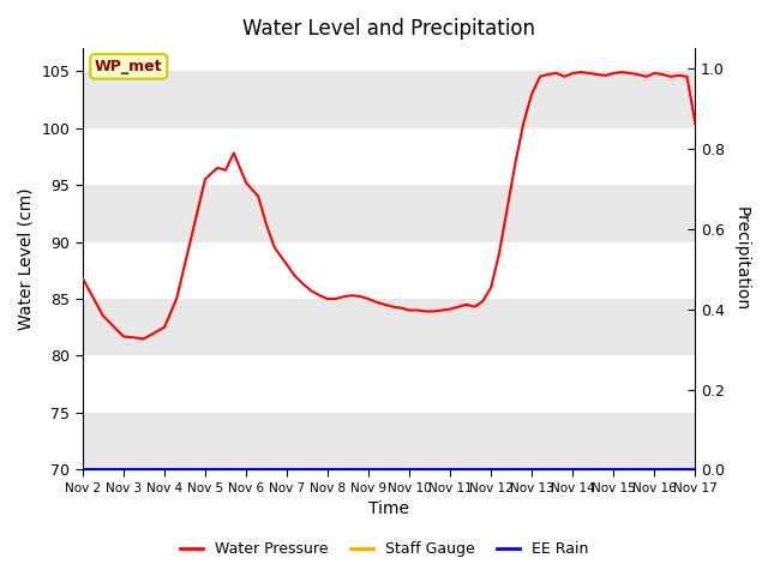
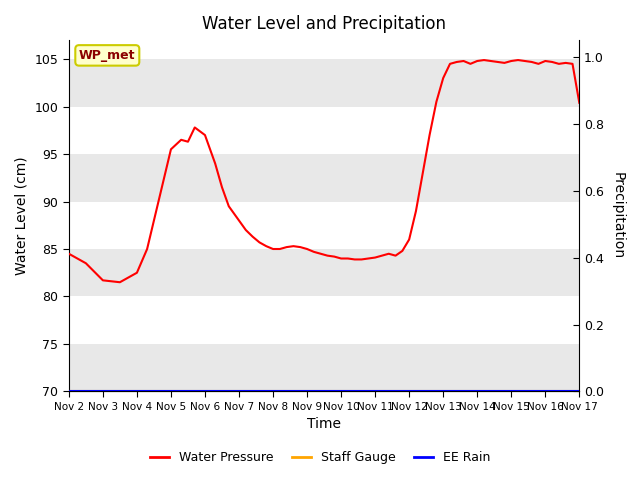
Nov 2: 86.8 -> 84.5
Nov 6: 95.2 -> 97.0
